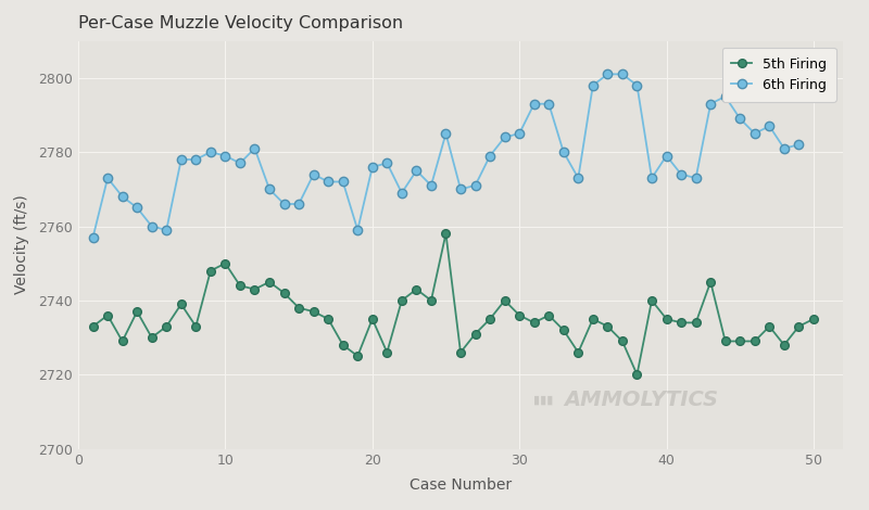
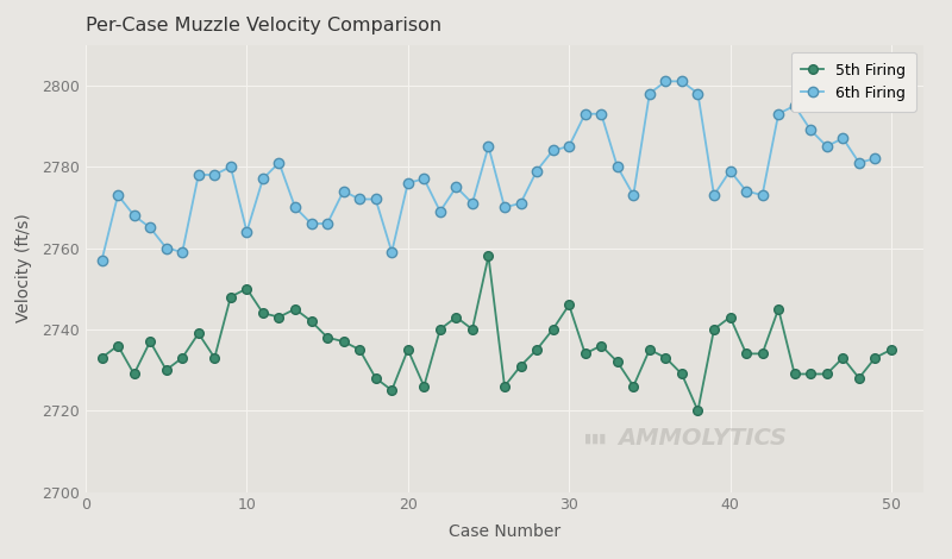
6th Firing/10: 2779 -> 2764
5th Firing/30: 2736 -> 2746
5th Firing/40: 2735 -> 2743
